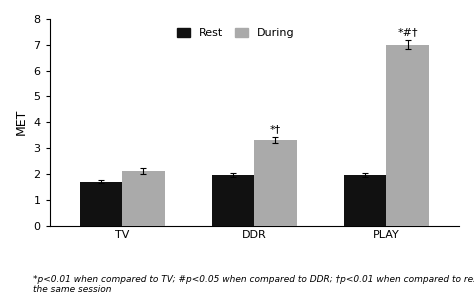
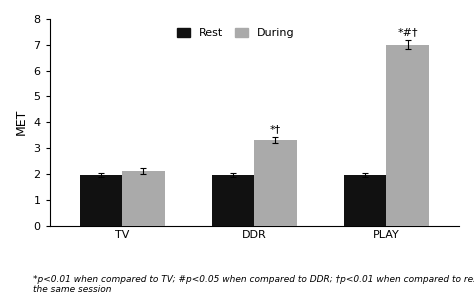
Rest/TV: 1.70 -> 1.95
